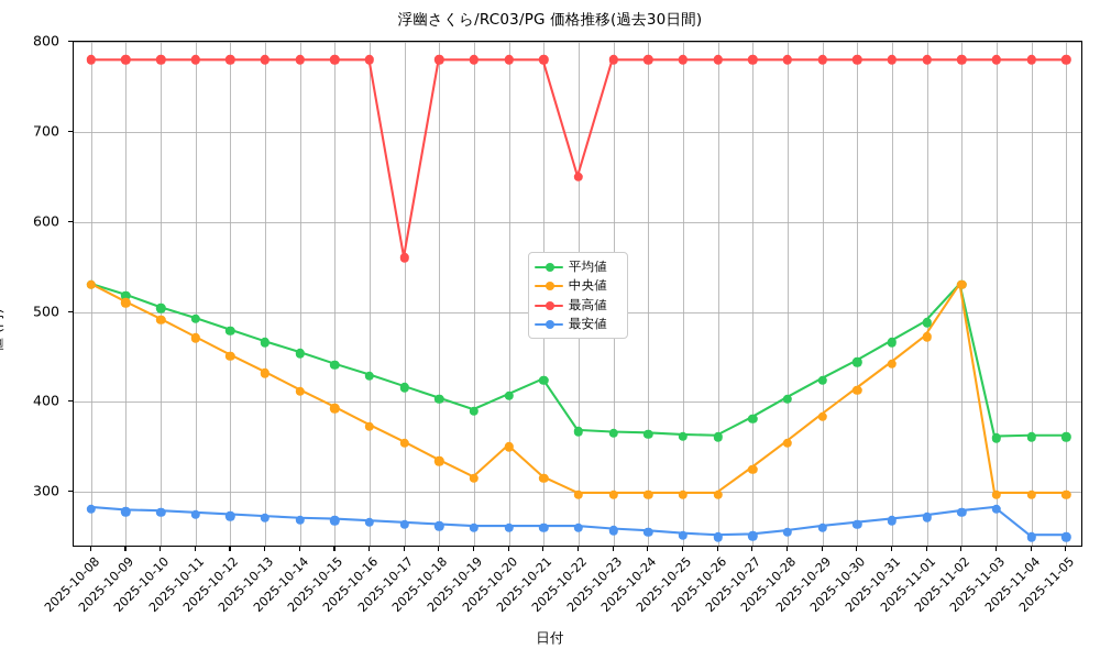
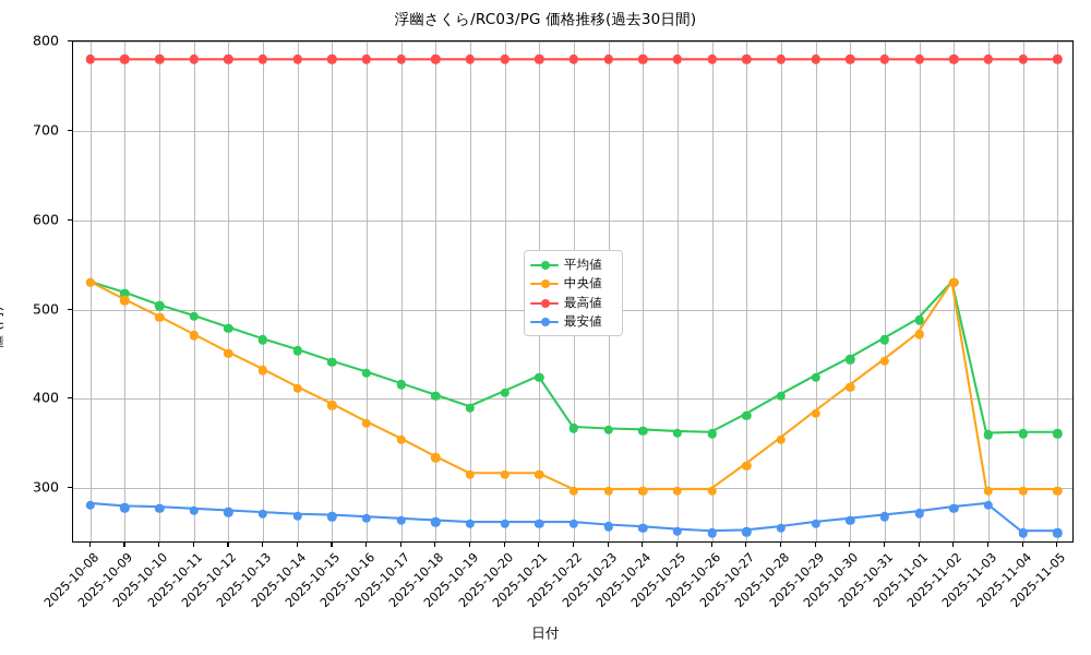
最高値/2025-10-17: 560 -> 780
中央値/2025-10-20: 350 -> 320
最高値/2025-10-22: 650 -> 780
